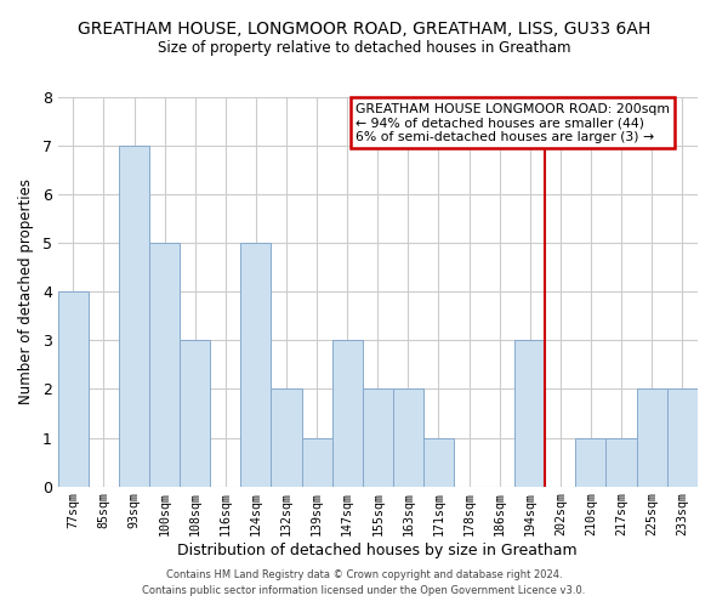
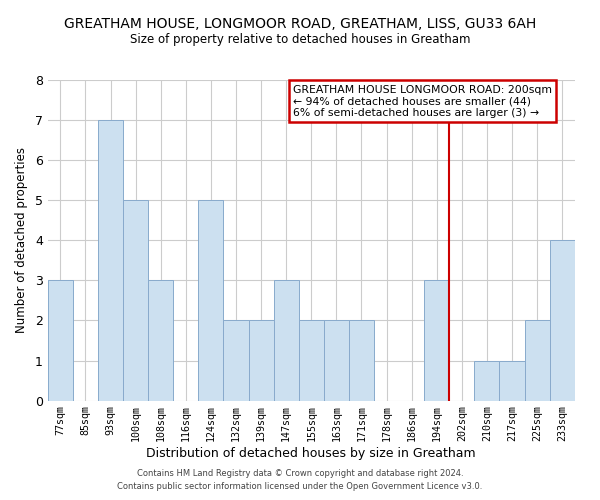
77sqm: 4 -> 3
139sqm: 1 -> 2
171sqm: 1 -> 2
233sqm: 2 -> 4
